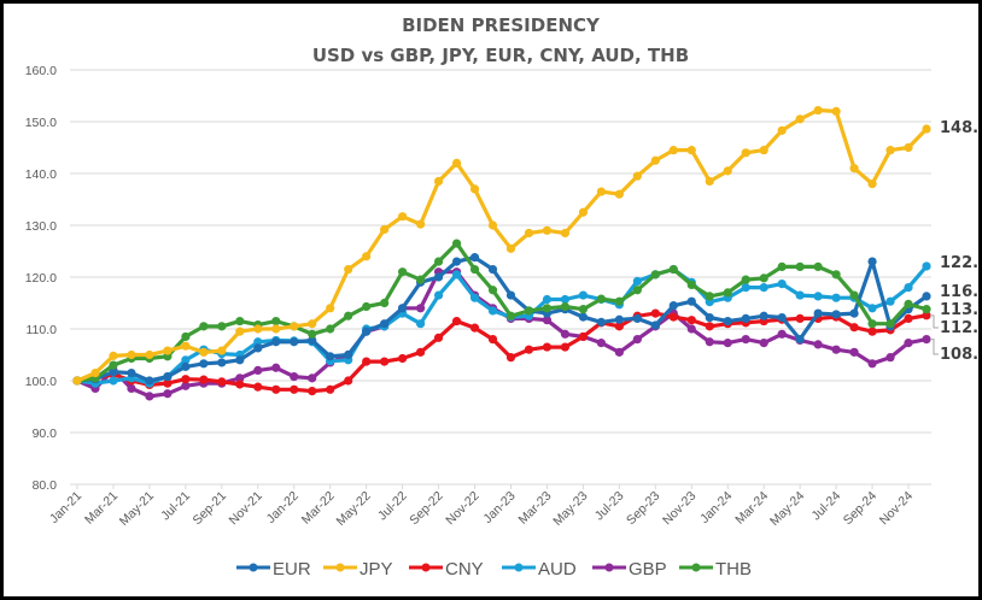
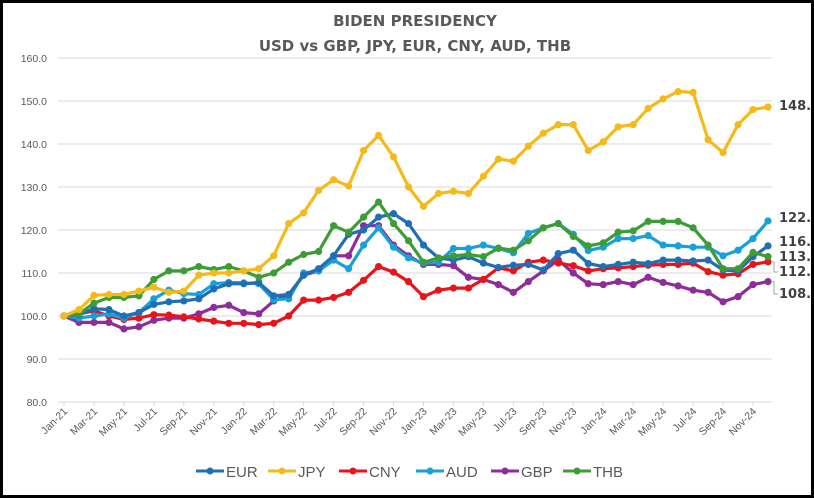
GBP/Mar-21: 102 -> 98
EUR/May-24: 108 -> 113
EUR/Sep-24: 123 -> 111
JPY/Nov-24: 145 -> 148
